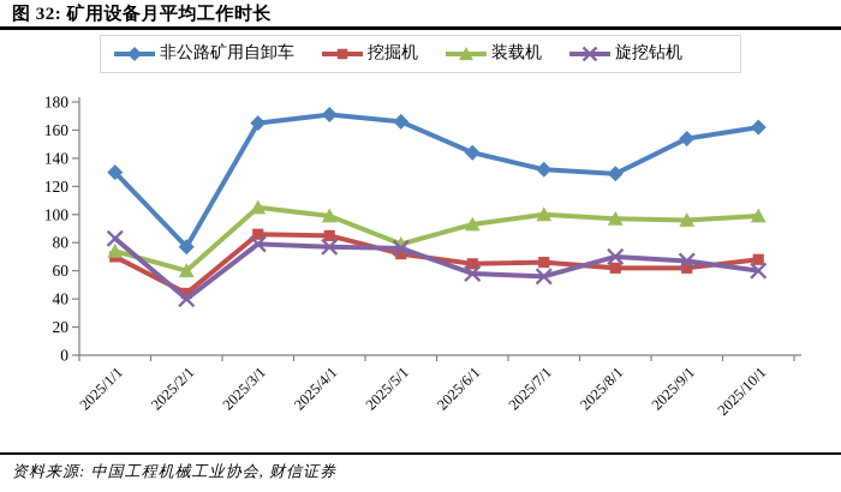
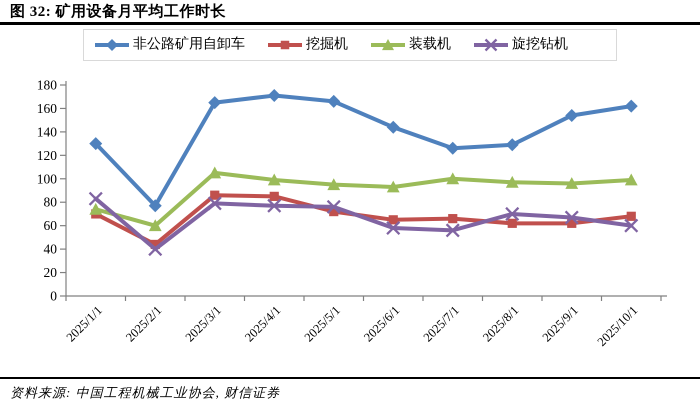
装载机/2025/5/1: 79 -> 95
非公路矿用自卸车/2025/7/1: 132 -> 126
